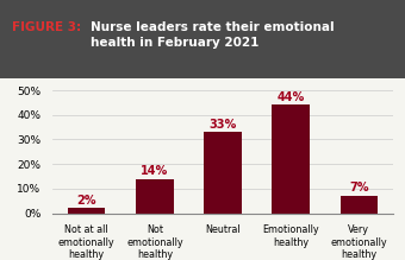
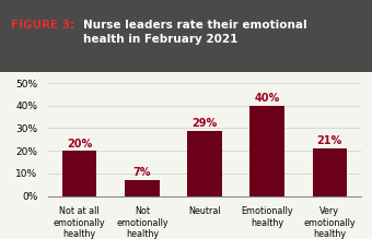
Not at all emotionally healthy: 2% -> 20%
Not emotionally healthy: 14% -> 7%
Neutral: 33% -> 29%
Emotionally healthy: 44% -> 40%
Very emotionally healthy: 7% -> 21%
